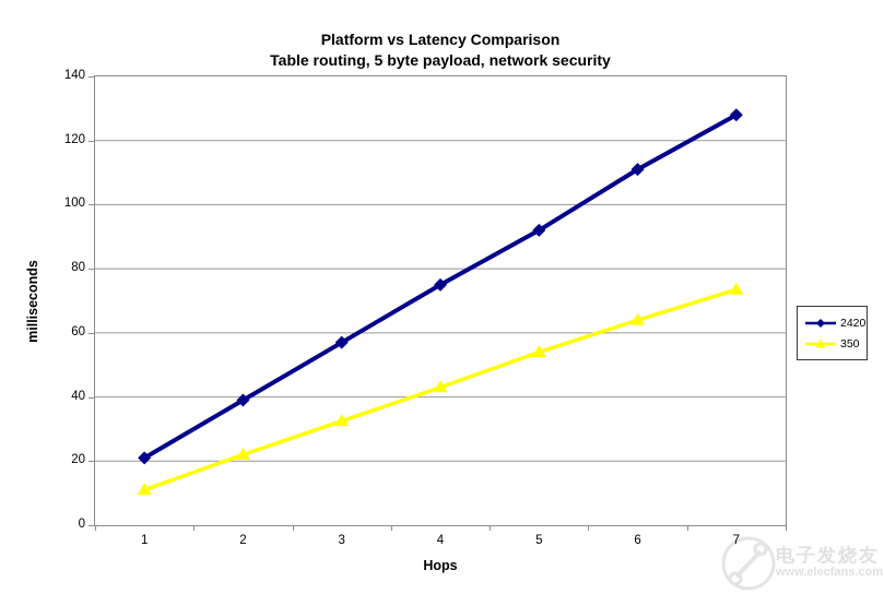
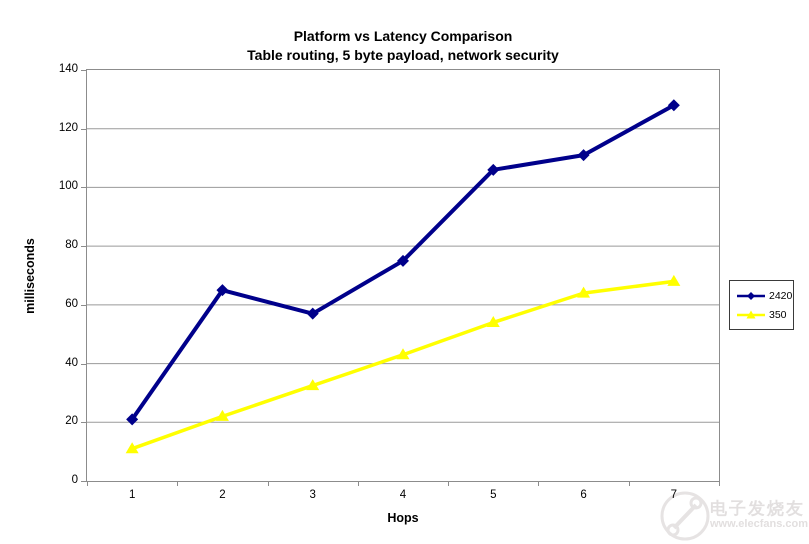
2420/2: 39 -> 65
2420/5: 92 -> 106
350/7: 74 -> 68
